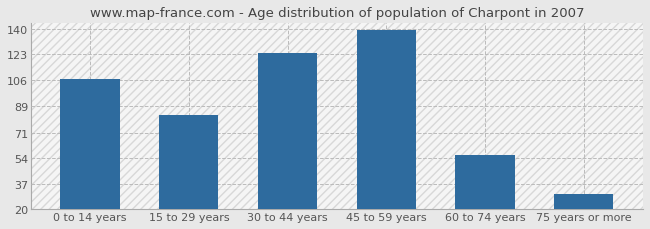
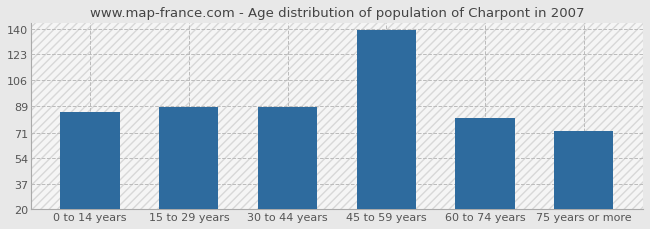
0 to 14 years: 107 -> 85
15 to 29 years: 83 -> 88
30 to 44 years: 124 -> 88
60 to 74 years: 56 -> 81
75 years or more: 30 -> 72
